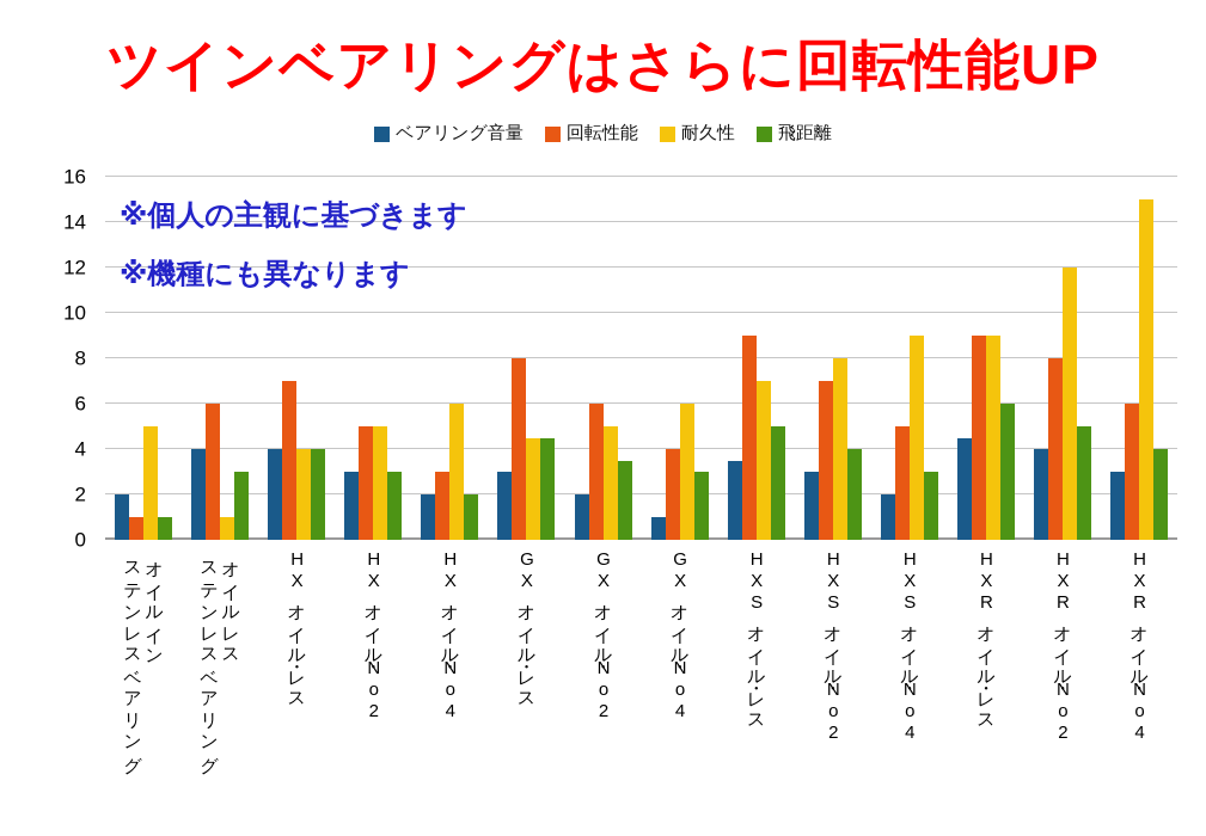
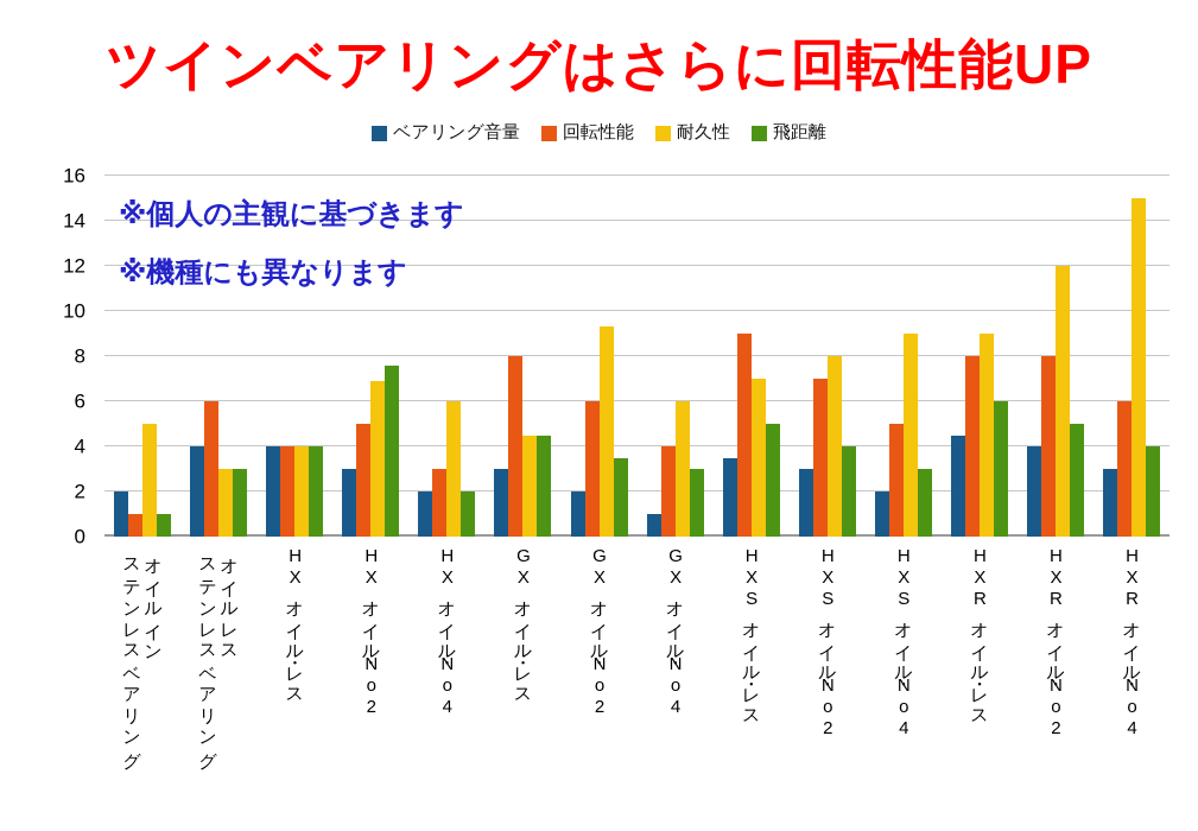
耐久性/オイルレス ステンレスベアリング: 1.0 -> 3.0
回転性能/HXオイル・レス: 7 -> 4
耐久性/HXオイル・No2: 5.0 -> 6.9
飛距離/HXオイル・No2: 3.0 -> 7.6
耐久性/GXオイル・No2: 5.0 -> 9.3
回転性能/HXRオイル・レス: 9 -> 8
